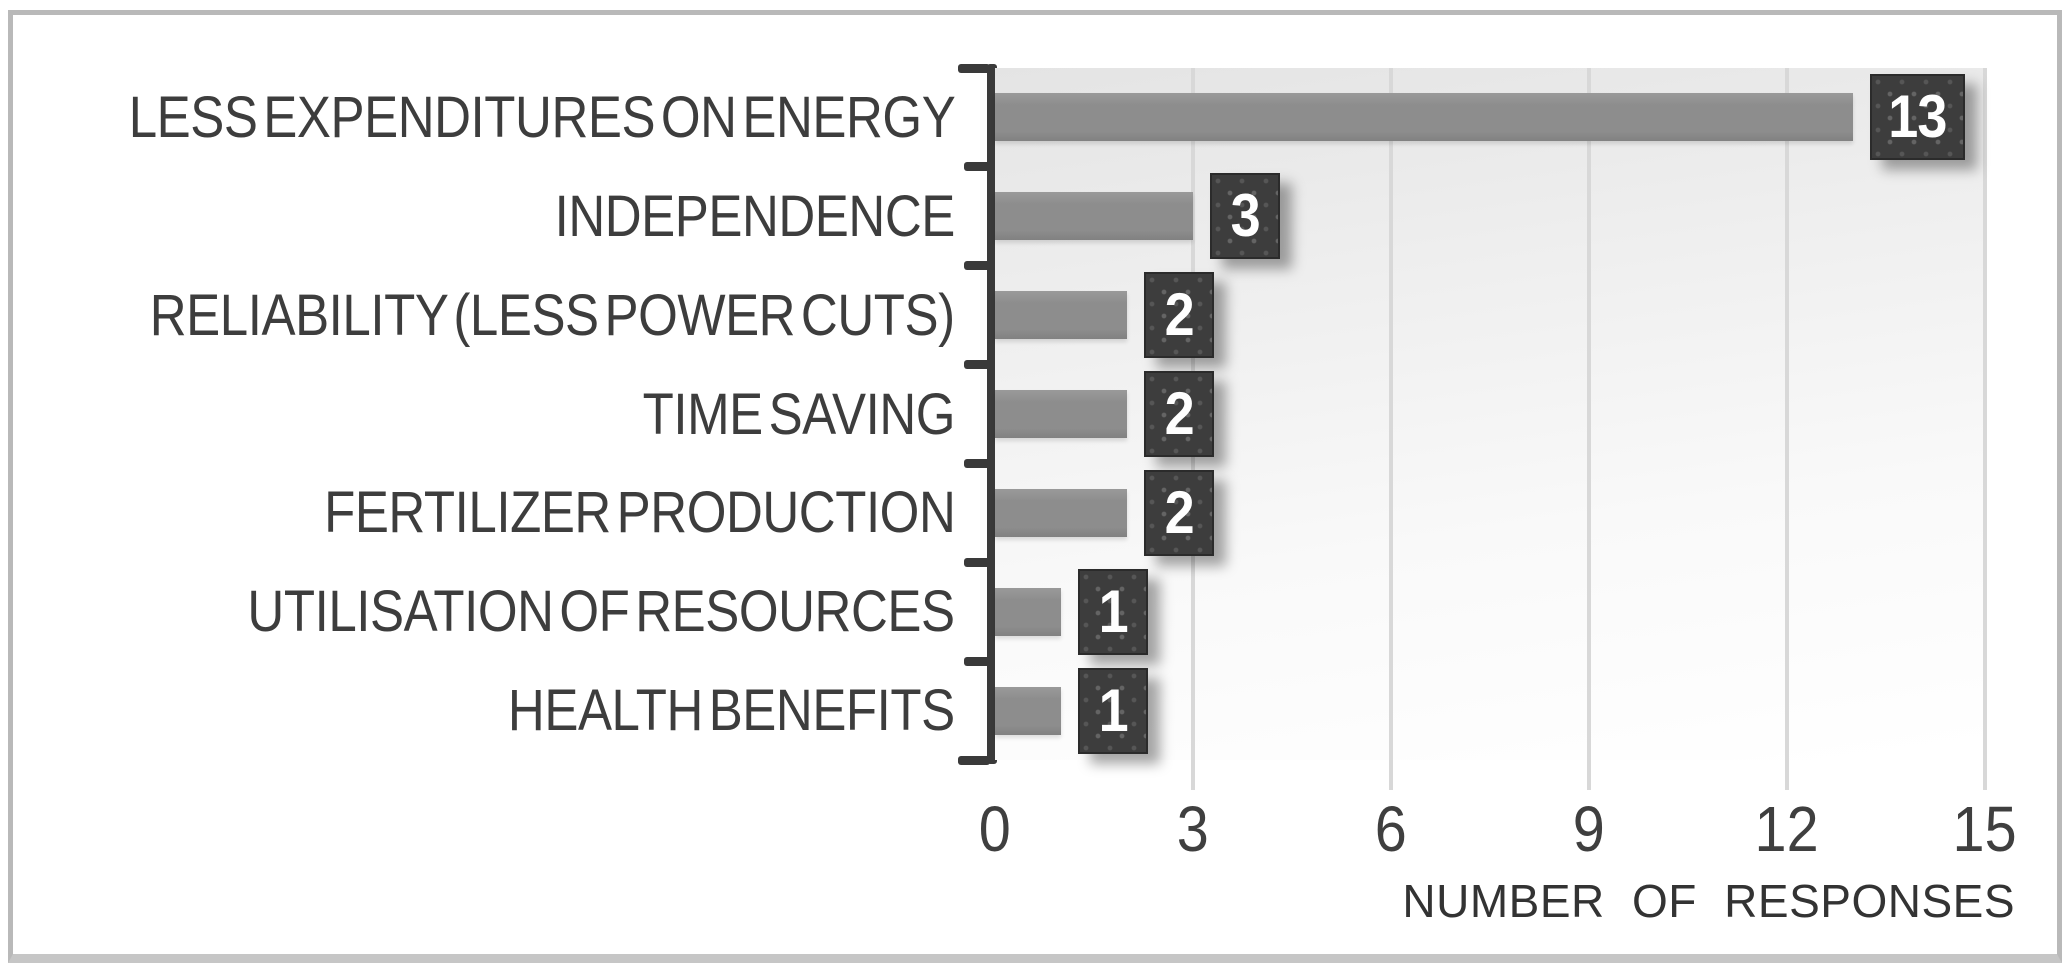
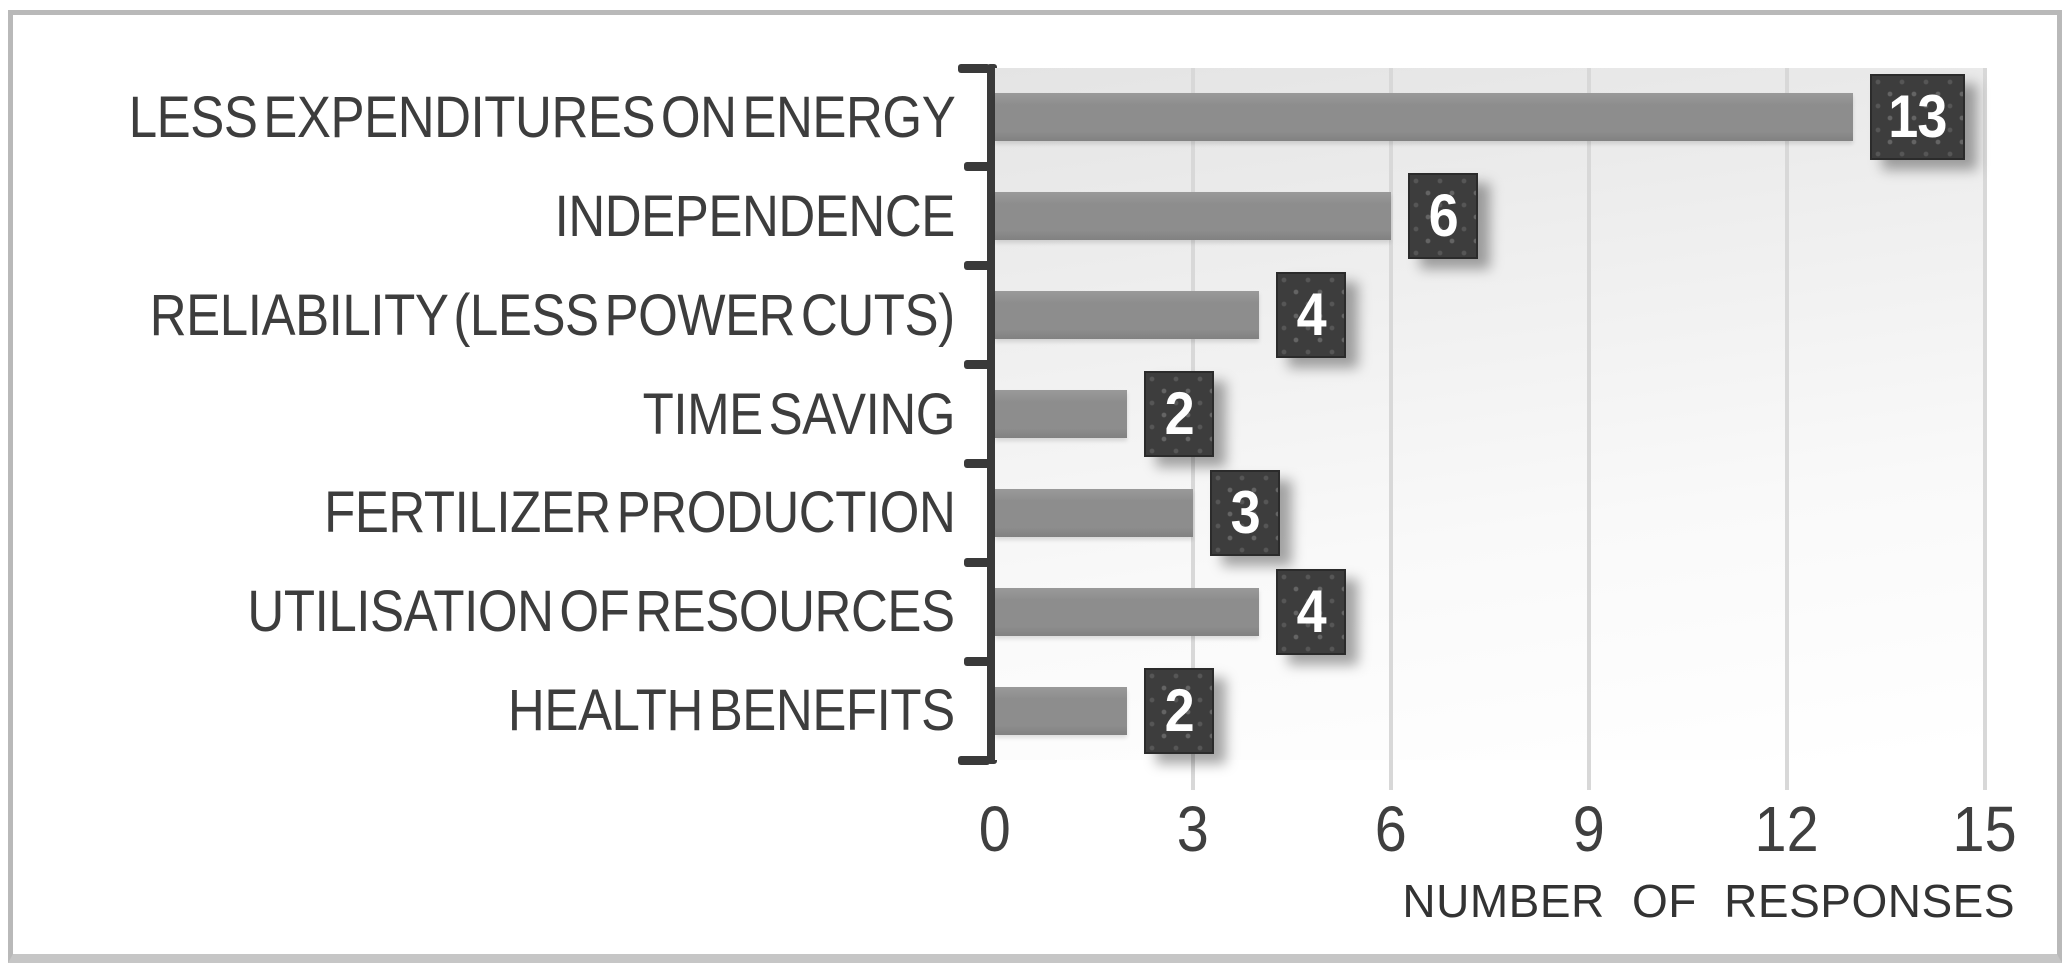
INDEPENDENCE: 3 -> 6
RELIABILITY (LESS POWER CUTS): 2 -> 4
FERTILIZER PRODUCTION: 2 -> 3
UTILISATION OF RESOURCES: 1 -> 4
HEALTH BENEFITS: 1 -> 2
